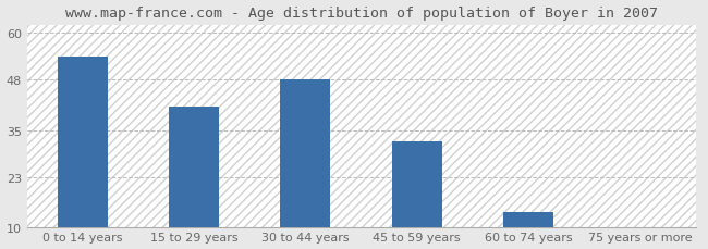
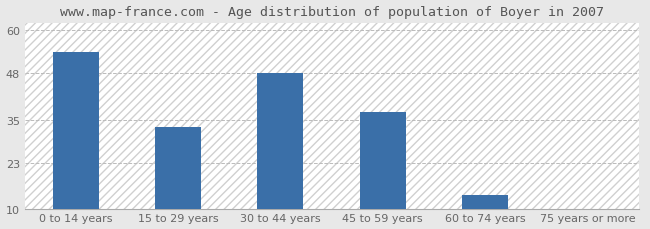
15 to 29 years: 41 -> 33
45 to 59 years: 32 -> 37
